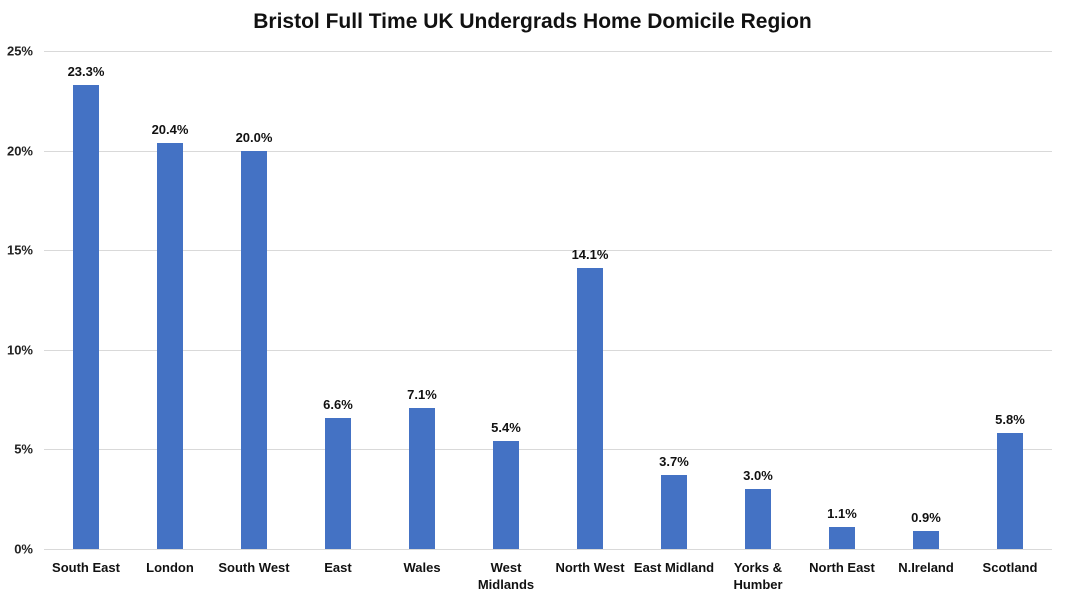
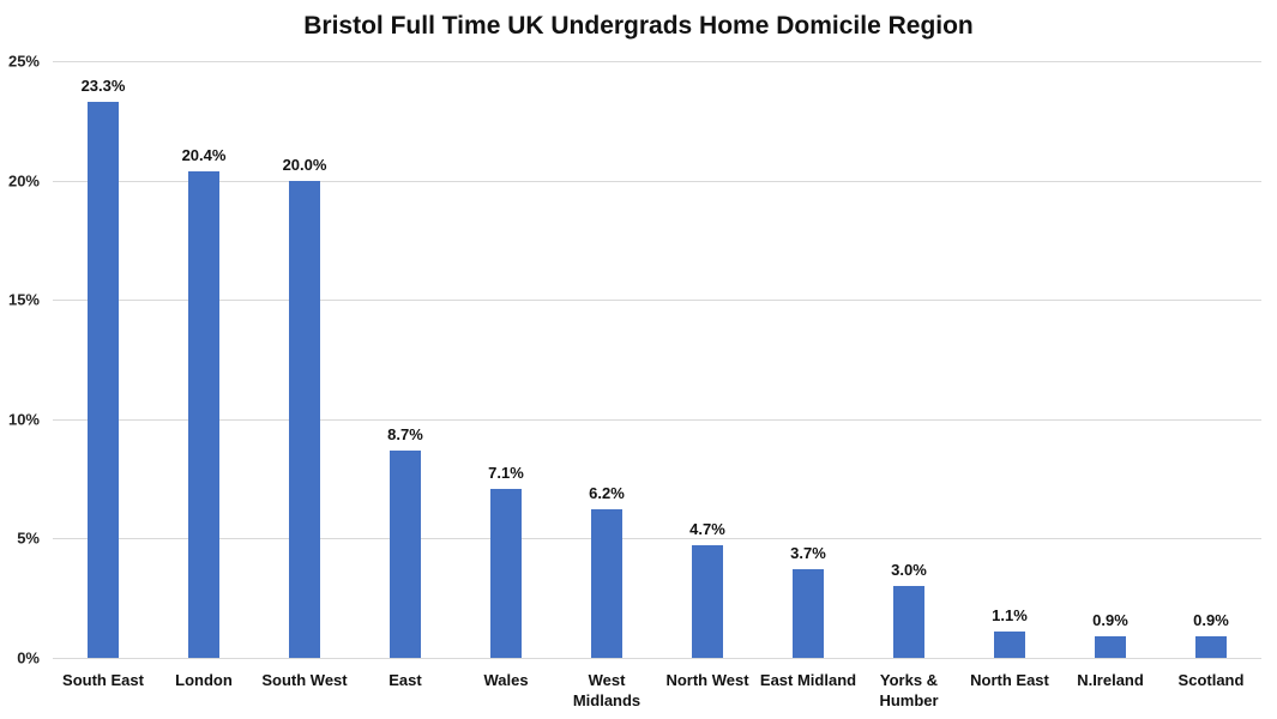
East: 6.6% -> 8.7%
West Midlands: 5.4% -> 6.2%
North West: 14.1% -> 4.7%
Scotland: 5.8% -> 0.9%
